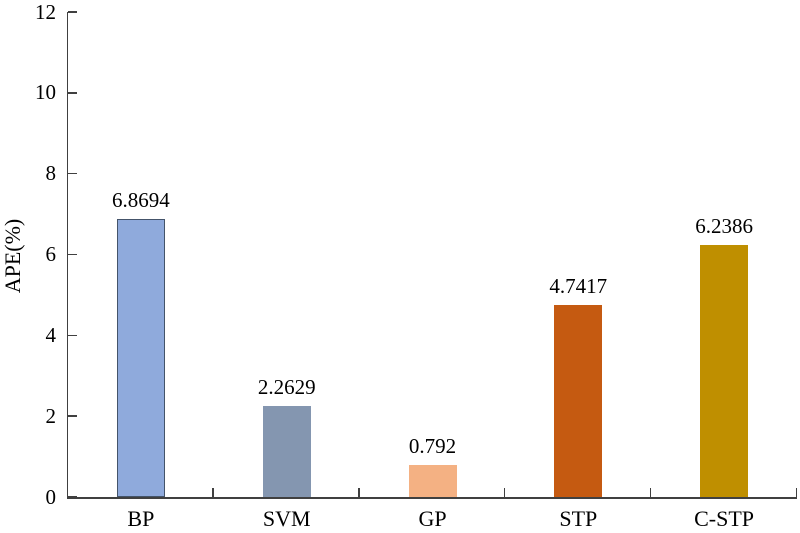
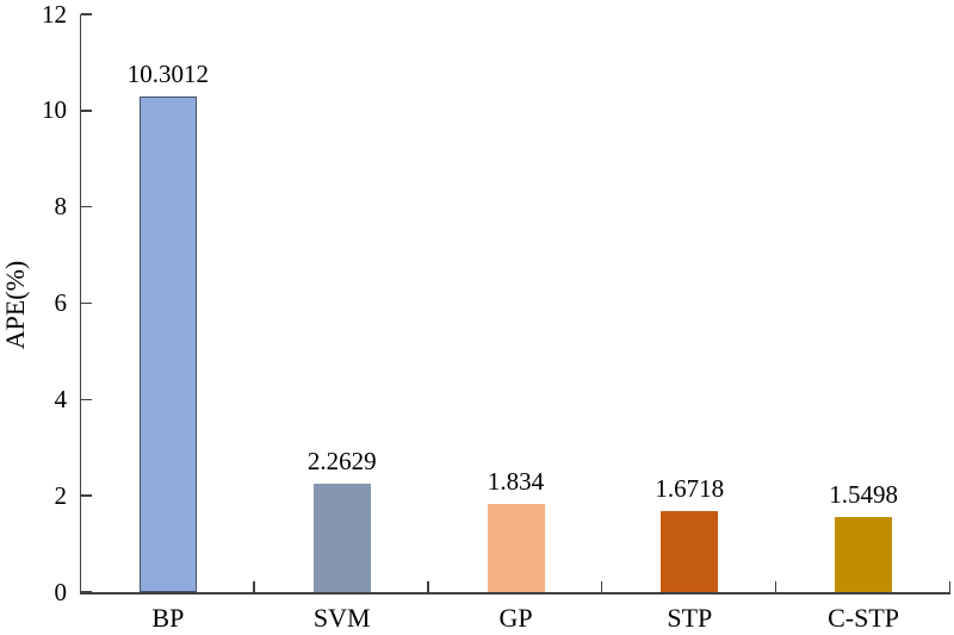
BP: 6.8694 -> 10.3012
GP: 0.792 -> 1.834
STP: 4.7417 -> 1.6718
C-STP: 6.2386 -> 1.5498
